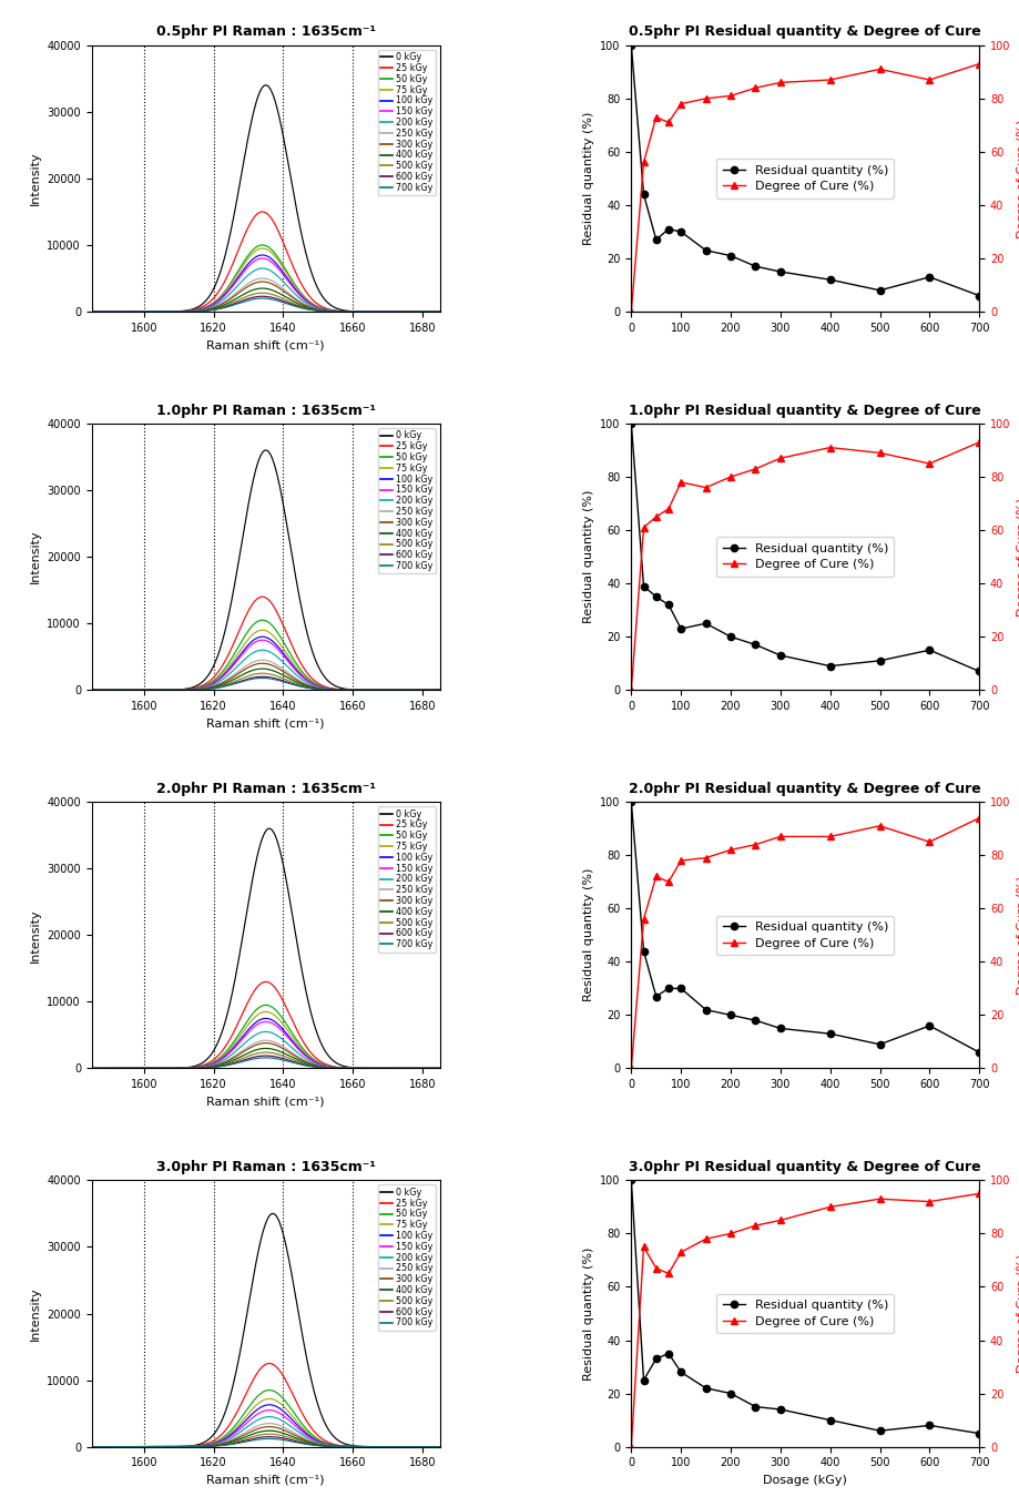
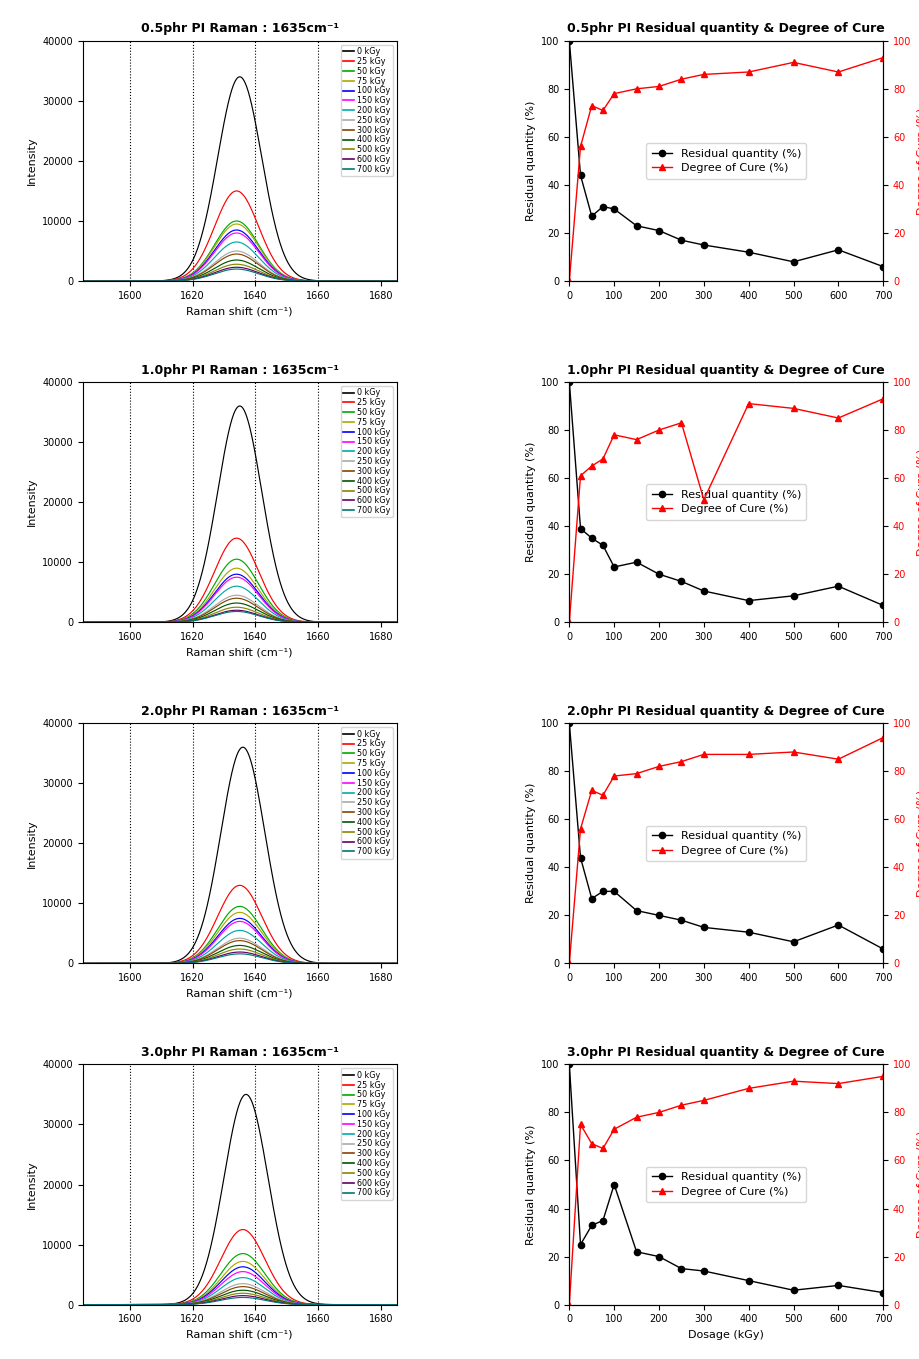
1.0phr PI Residual quantity & Degree of Cure/Degree of Cure (%)/300: 87 -> 51
2.0phr PI Residual quantity & Degree of Cure/Degree of Cure (%)/500: 91 -> 88
3.0phr PI Residual quantity & Degree of Cure/Residual quantity (%)/100: 28 -> 50
